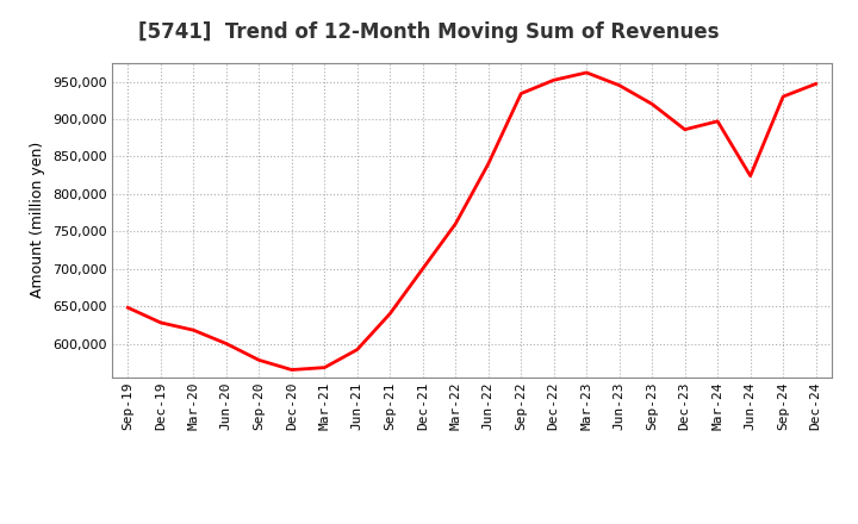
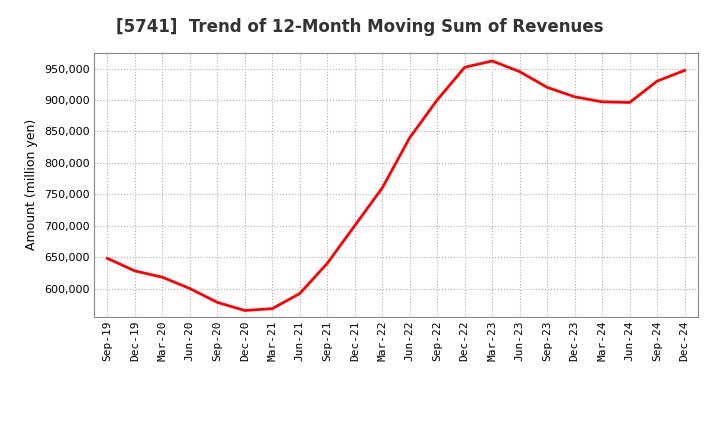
Sep-22: 934,000 -> 900,000
Dec-23: 886,000 -> 905,000
Jun-24: 824,000 -> 896,000
